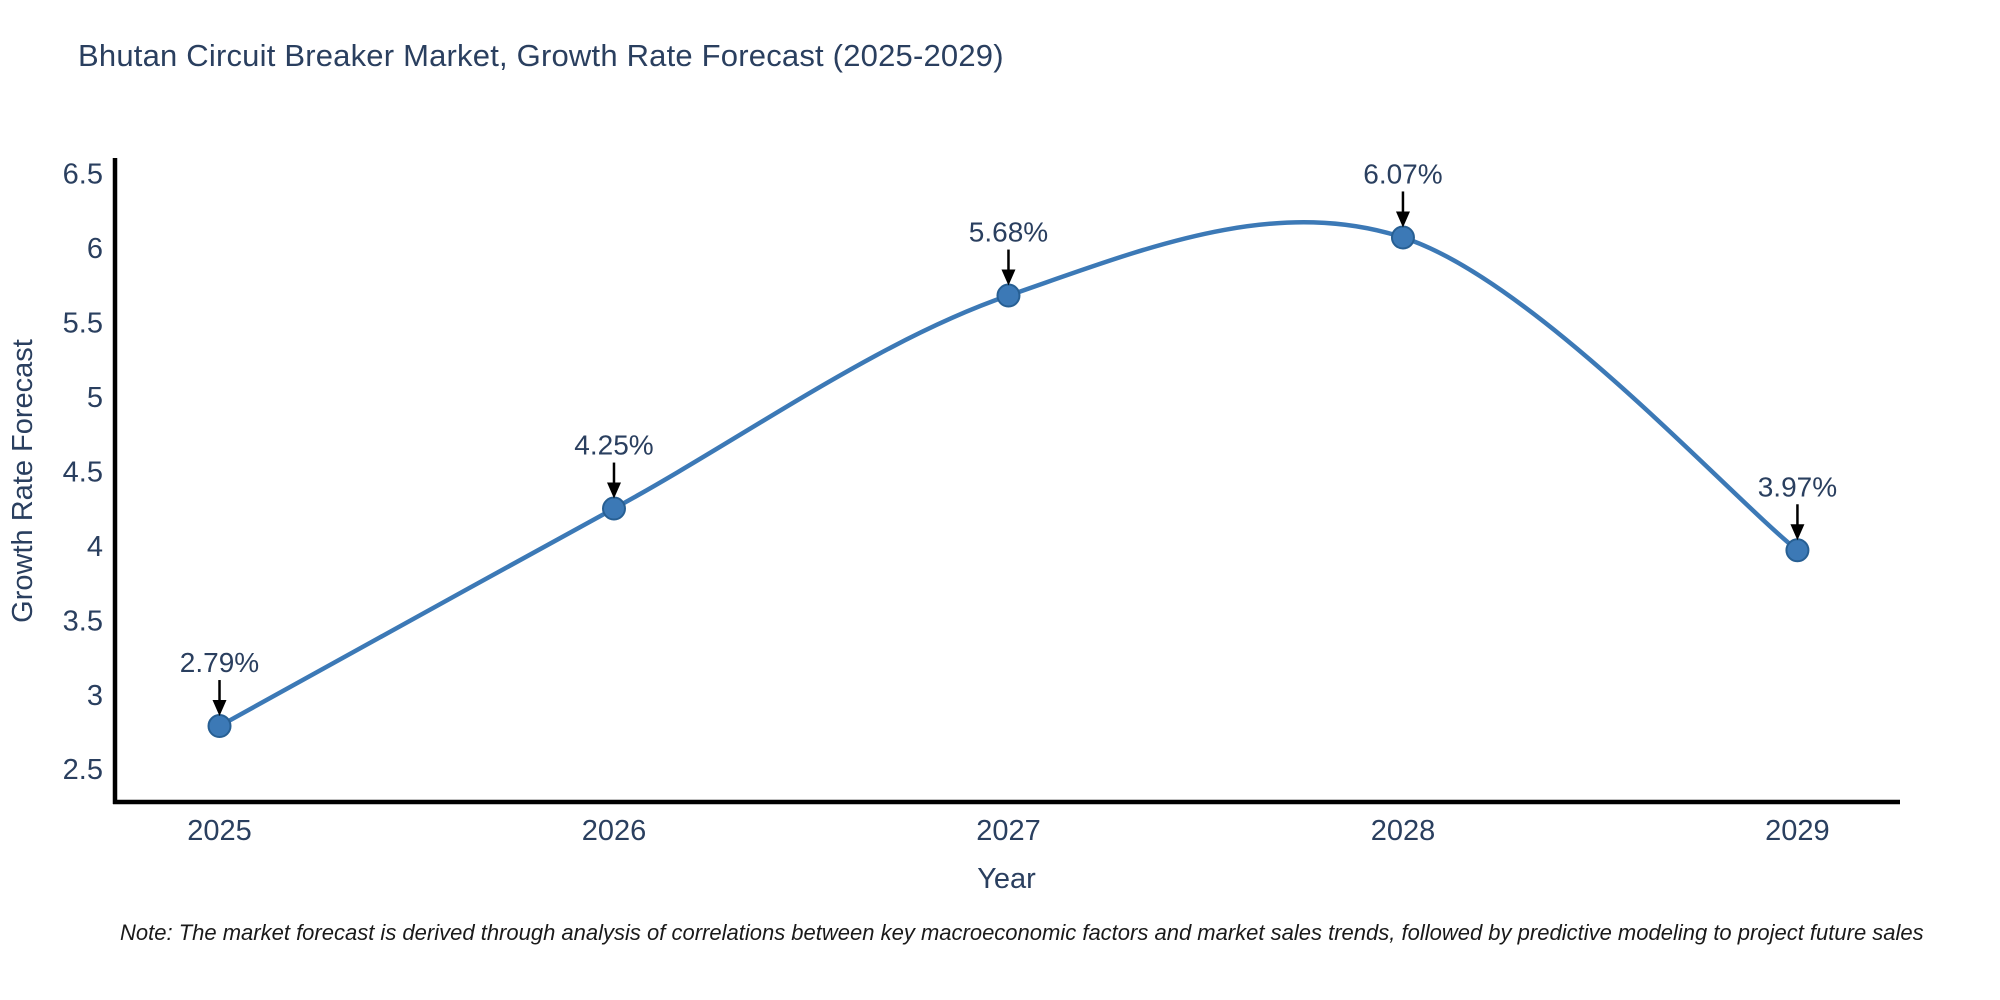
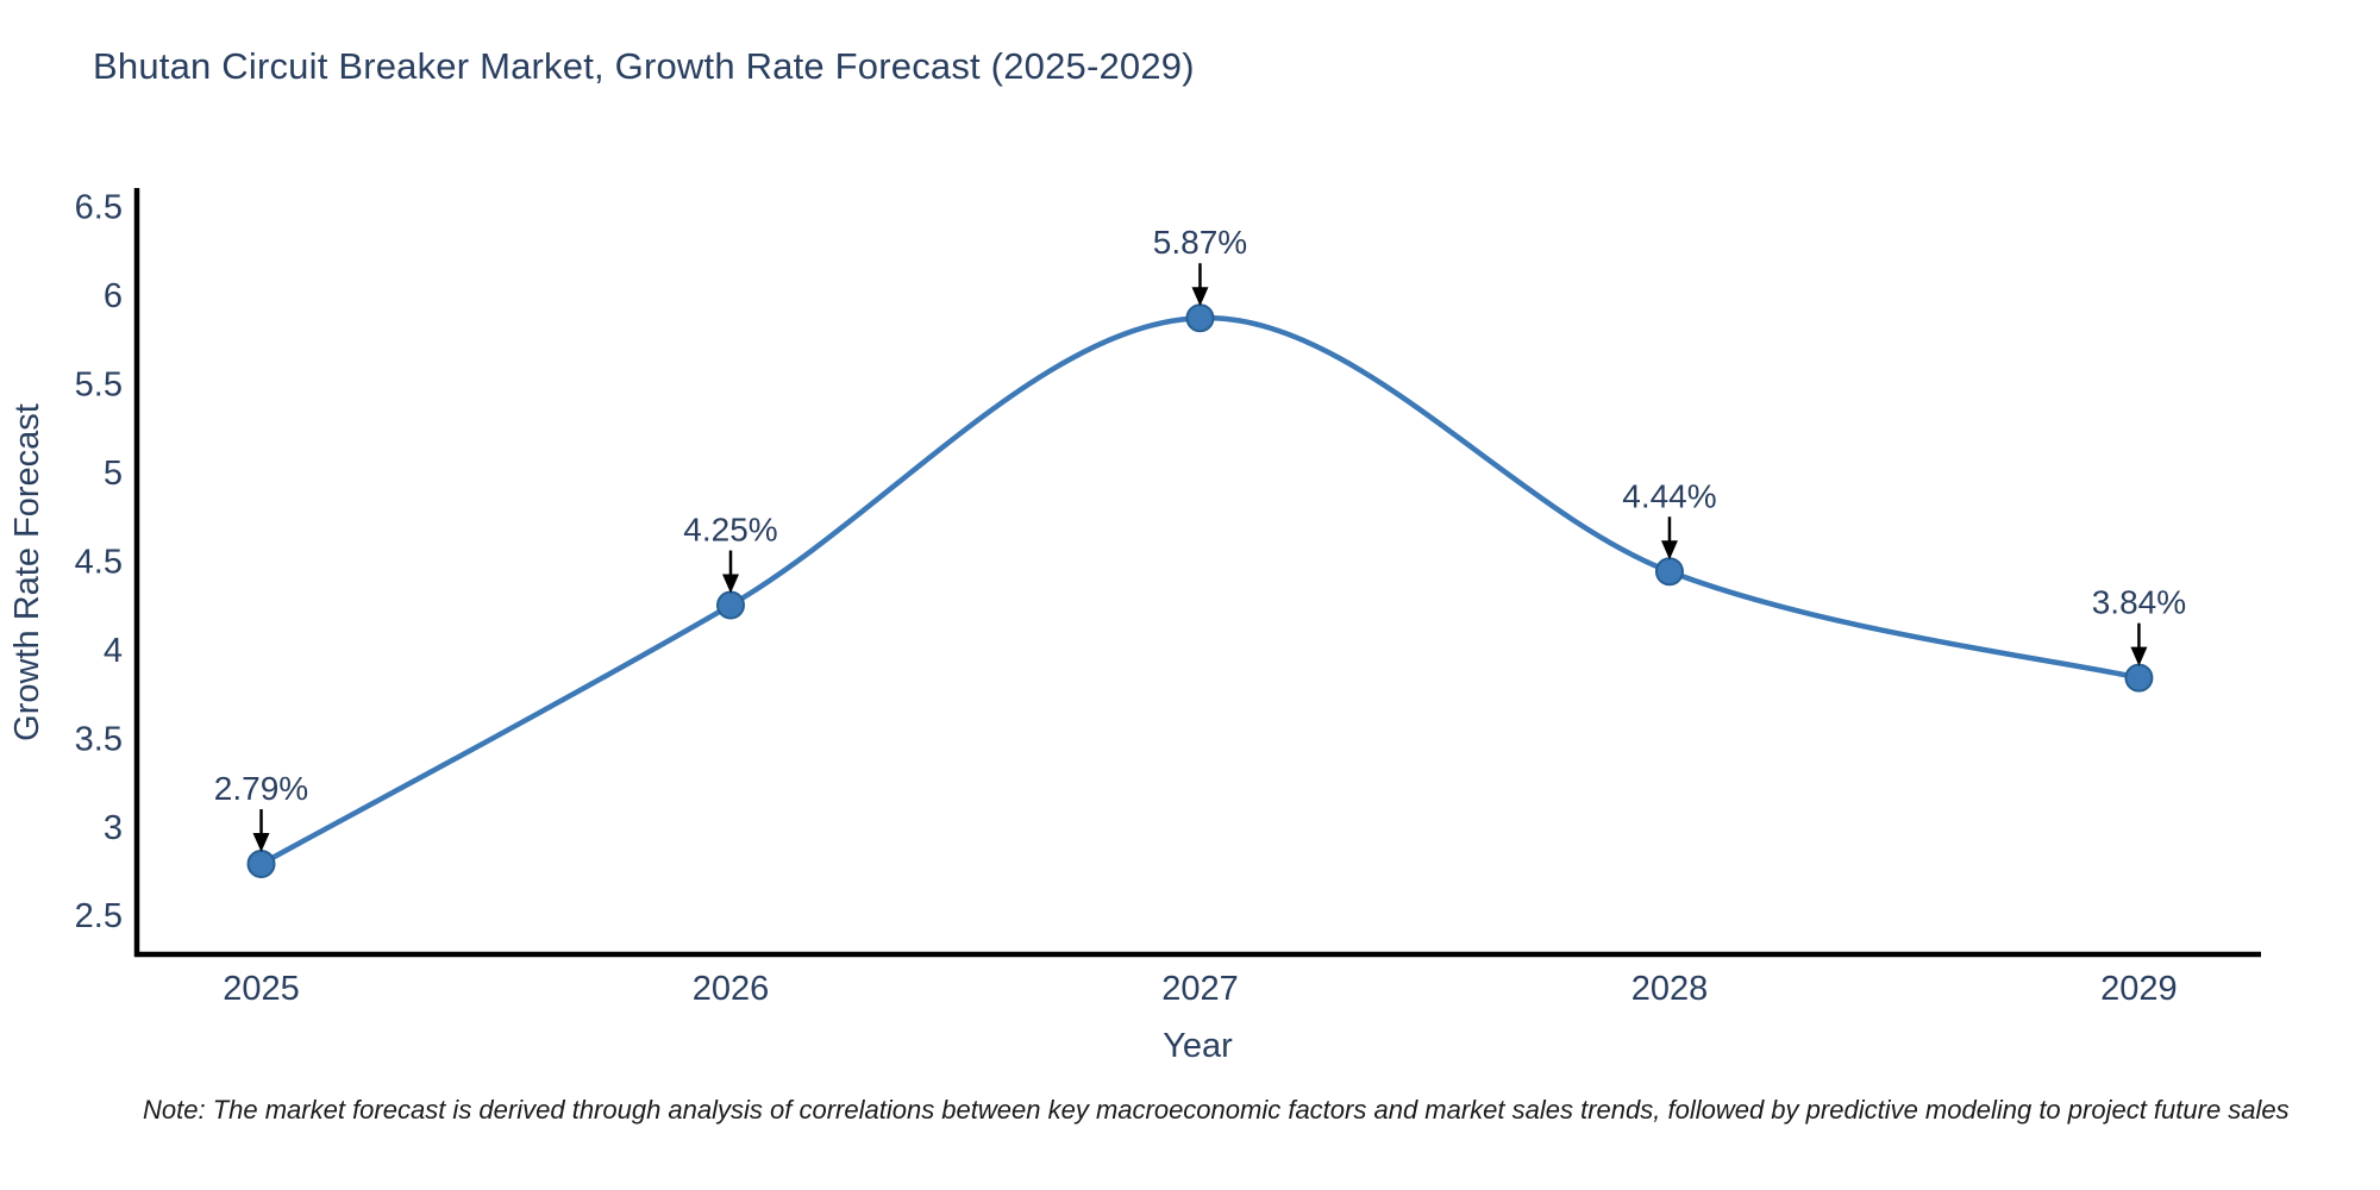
2027: 5.68% -> 5.87%
2028: 6.07% -> 4.44%
2029: 3.97% -> 3.84%
